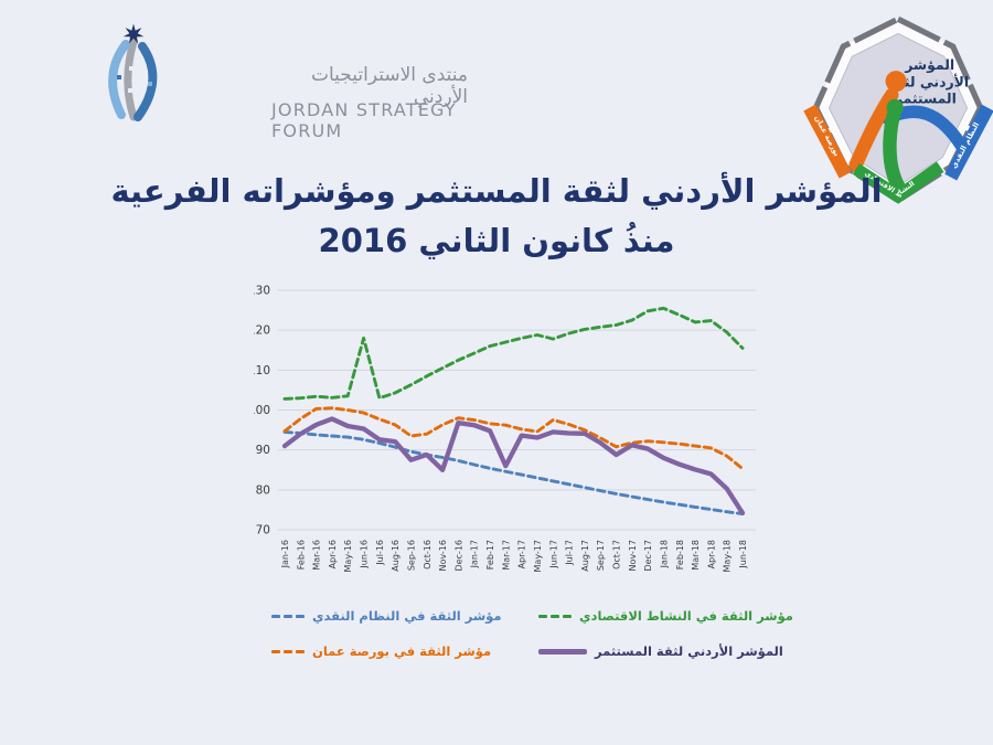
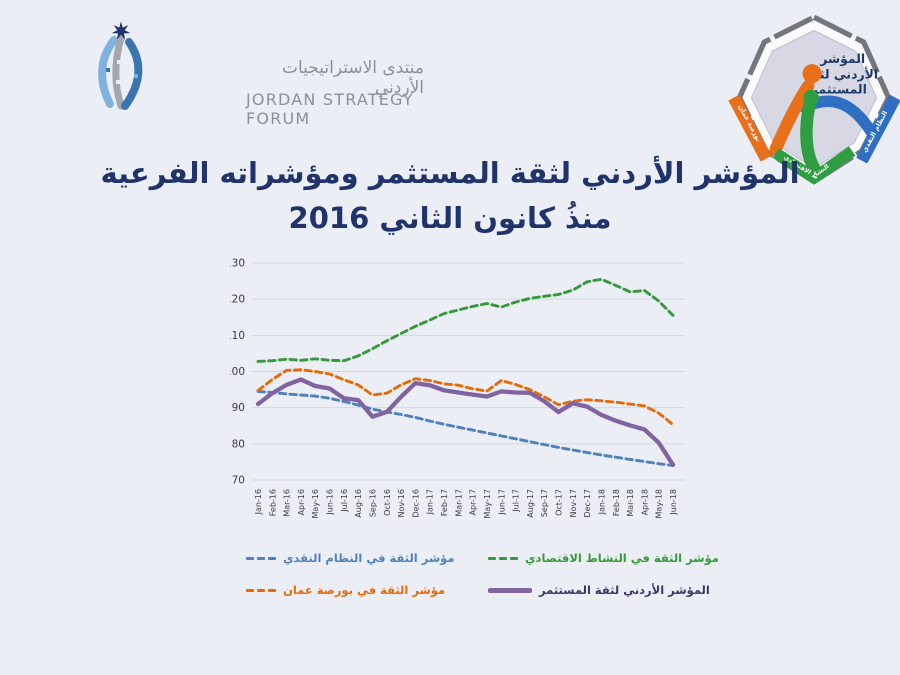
مؤشر الثقة في النشاط الاقتصادي/Jun-16: 118 -> 103
المؤشر الأردني لثقة المستثمر/Nov-16: 85 -> 93
المؤشر الأردني لثقة المستثمر/Mar-17: 86 -> 94
